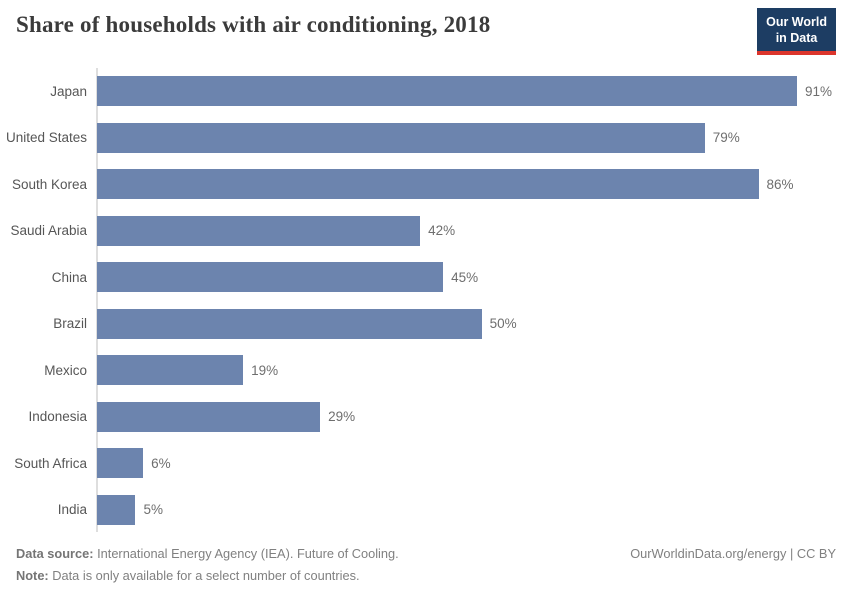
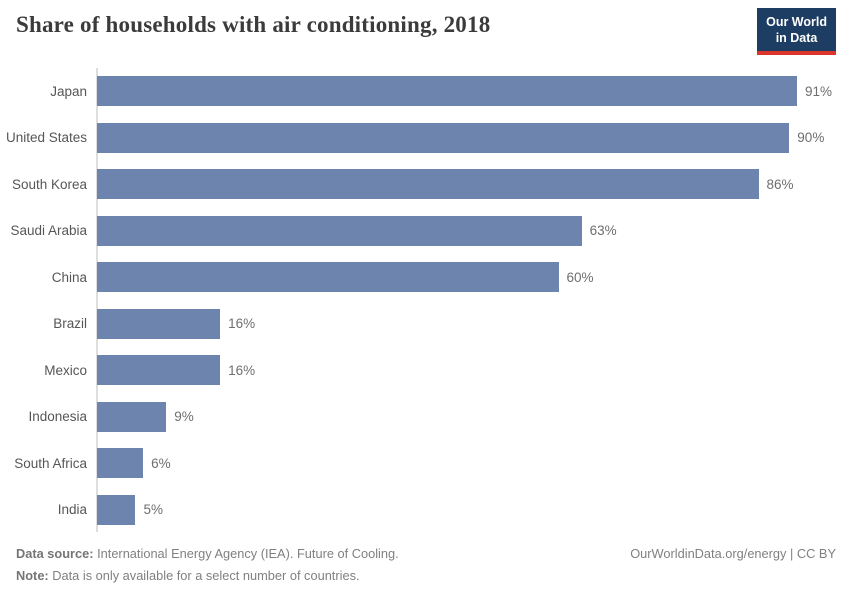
United States: 79% -> 90%
Saudi Arabia: 42% -> 63%
China: 45% -> 60%
Brazil: 50% -> 16%
Mexico: 19% -> 16%
Indonesia: 29% -> 9%
